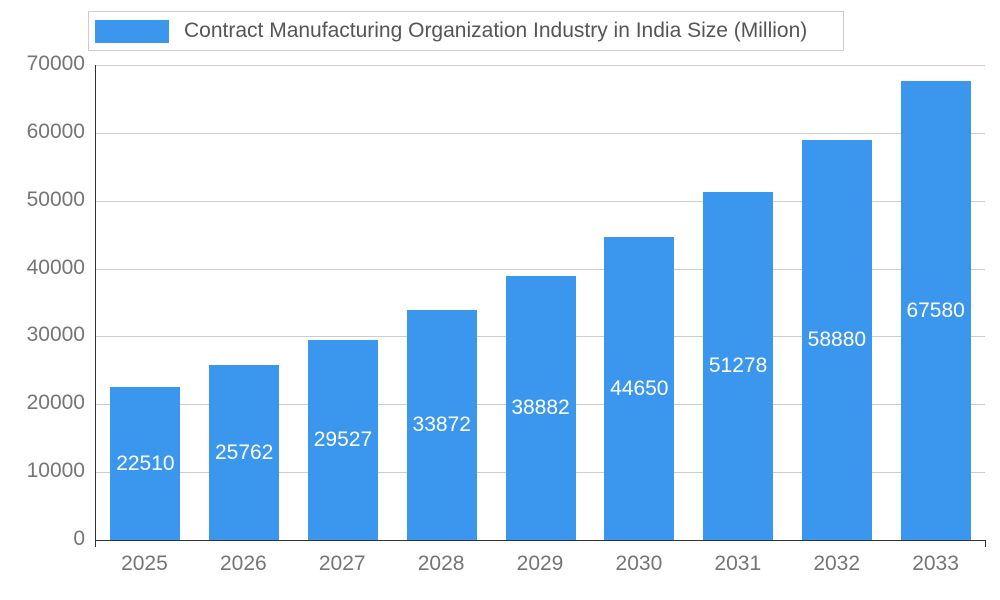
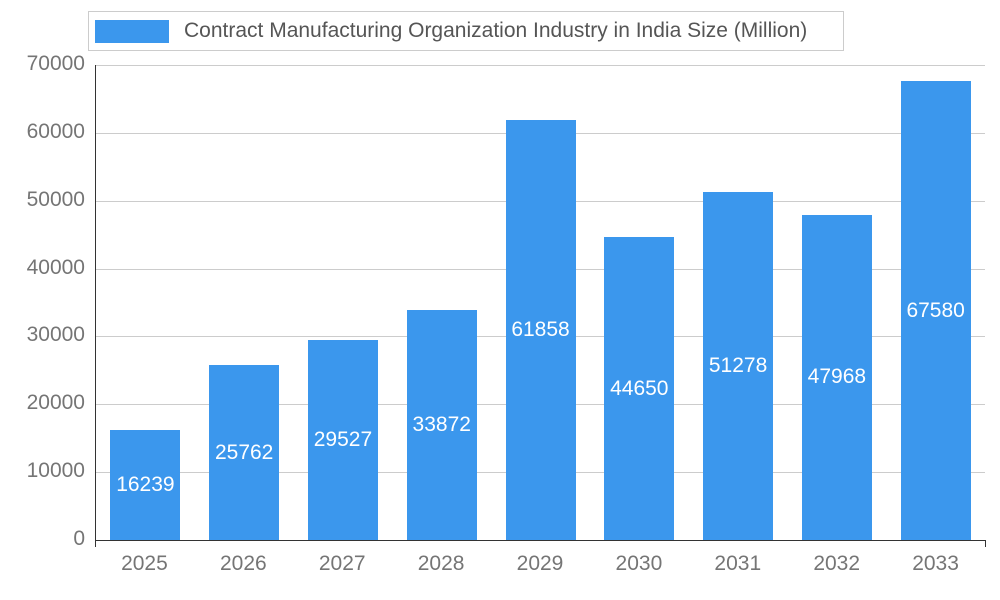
2025: 22510 -> 16239
2029: 38882 -> 61858
2032: 58880 -> 47968
